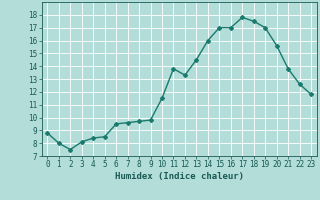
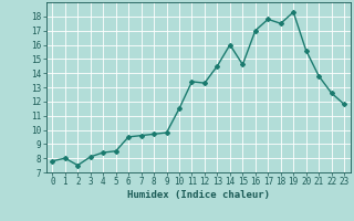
0: 8.8 -> 7.8
11: 13.8 -> 13.4
15: 17.0 -> 14.6
19: 17.0 -> 18.3
